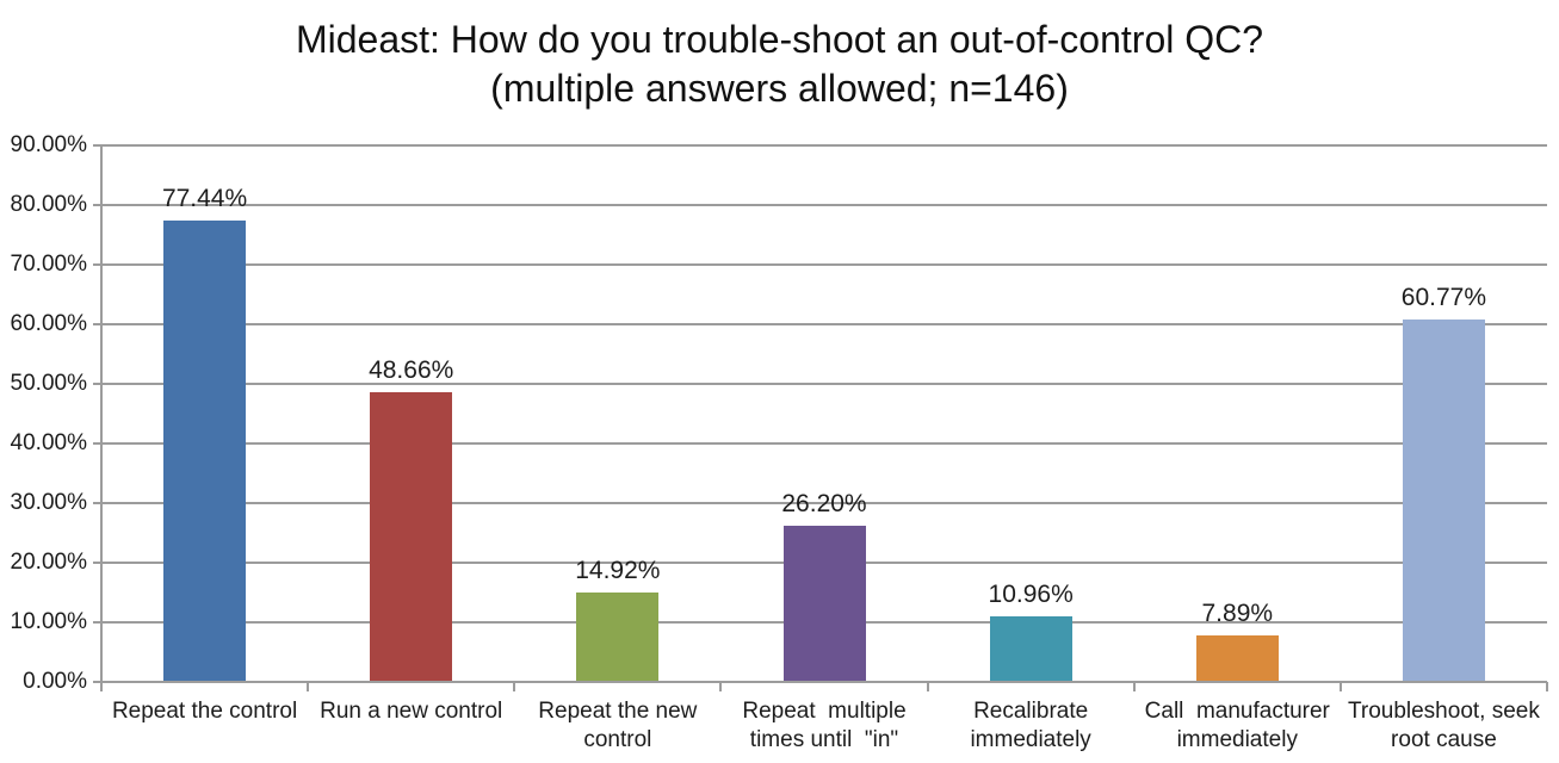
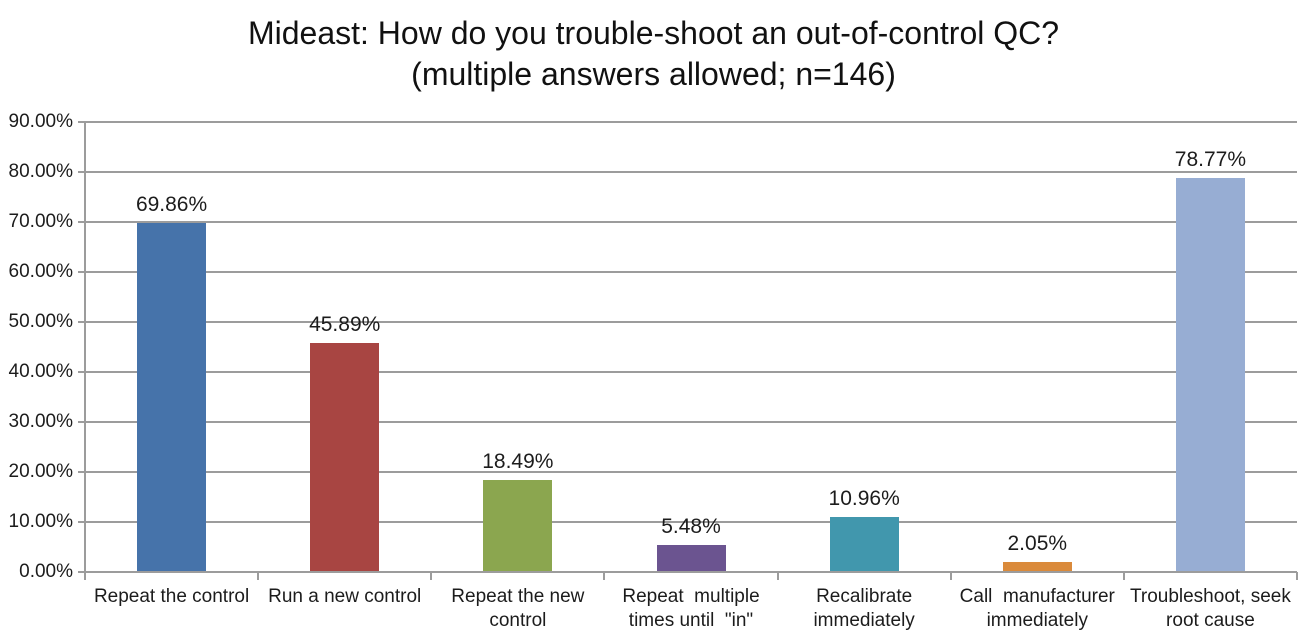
Repeat the control: 77.44% -> 69.86%
Run a new control: 48.66% -> 45.89%
Repeat the new control: 14.92% -> 18.49%
Repeat multiple times until "in": 26.20% -> 5.48%
Call manufacturer immediately: 7.89% -> 2.05%
Troubleshoot, seek root cause: 60.77% -> 78.77%
